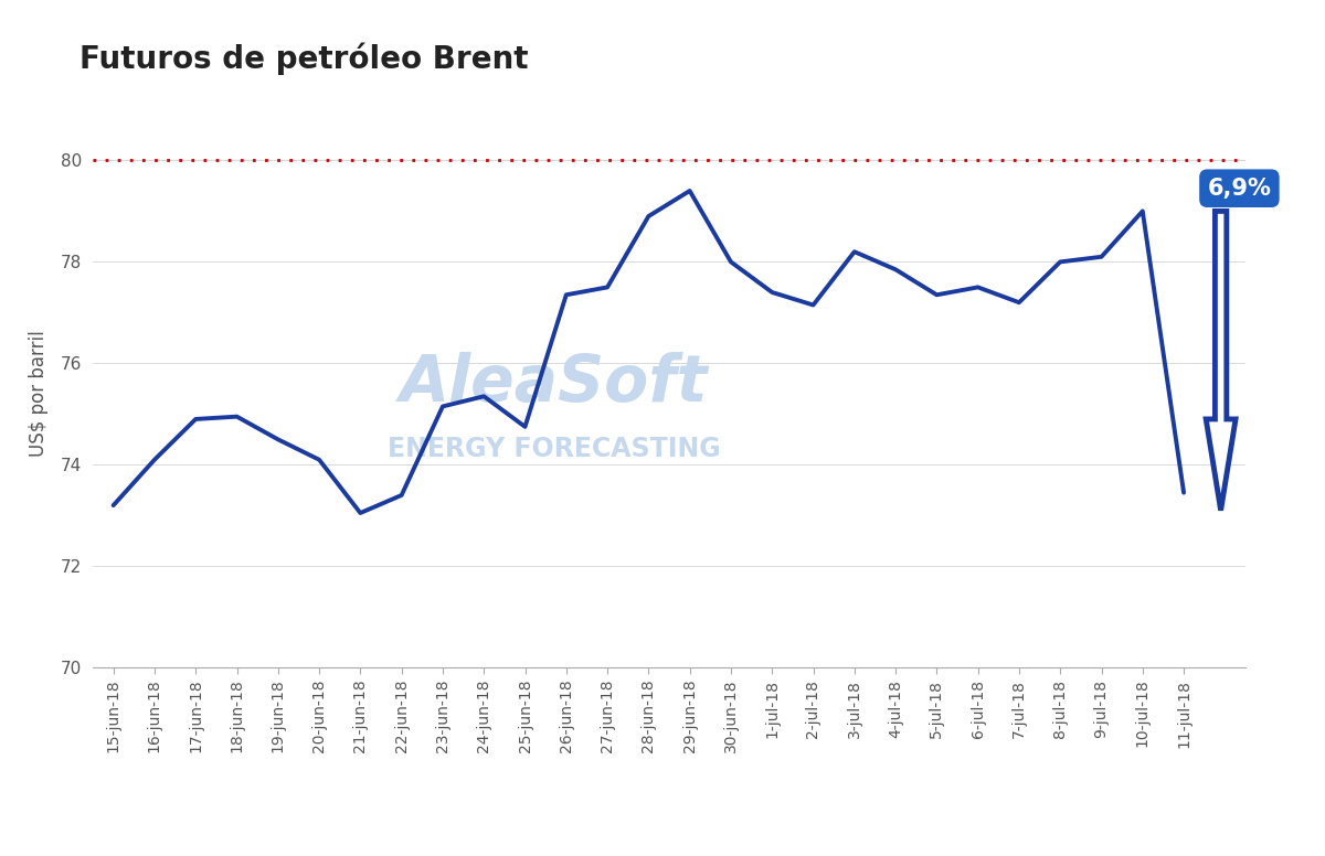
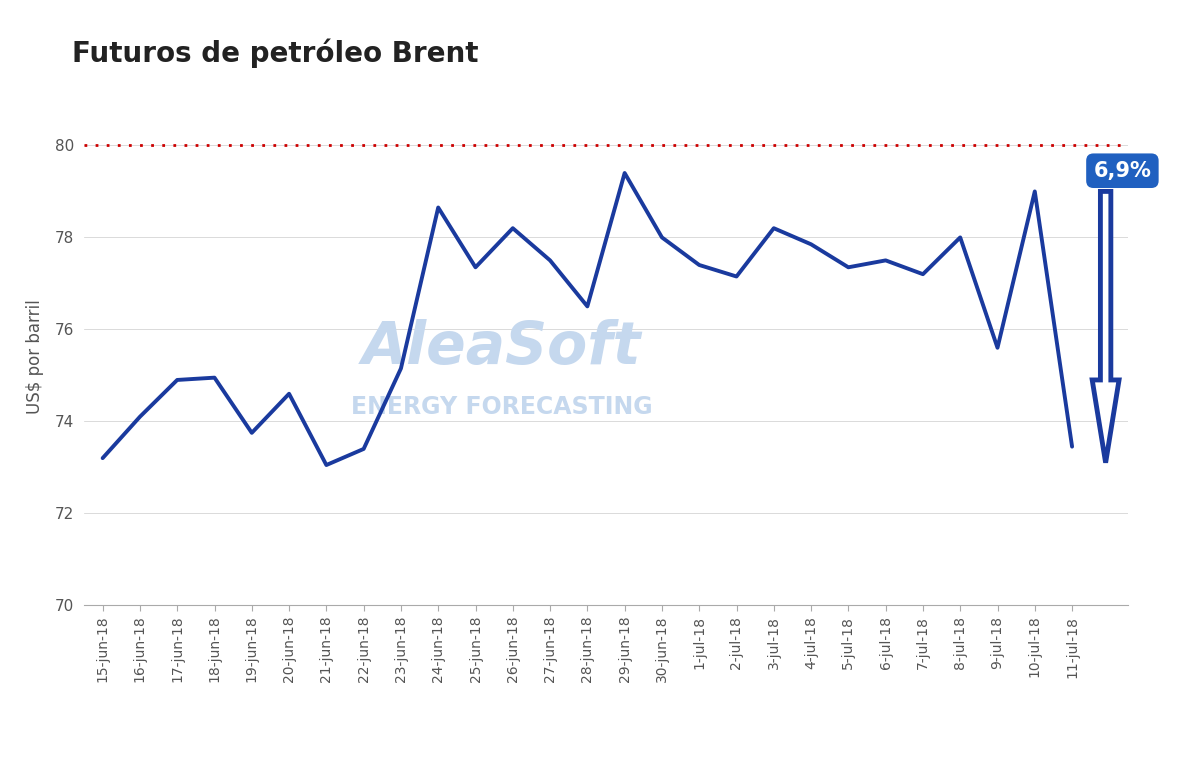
19-jun-18: 74.50 -> 73.75
20-jun-18: 74.10 -> 74.60
24-jun-18: 75.35 -> 78.65
25-jun-18: 74.75 -> 77.35
26-jun-18: 77.35 -> 78.20
28-jun-18: 78.90 -> 76.50
9-jul-18: 78.10 -> 75.60
